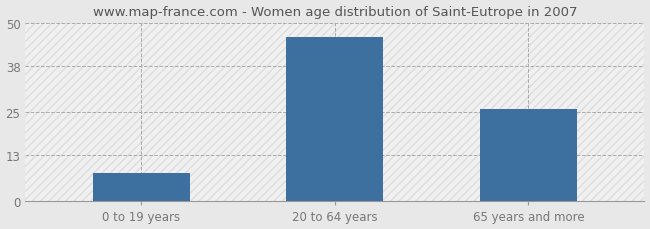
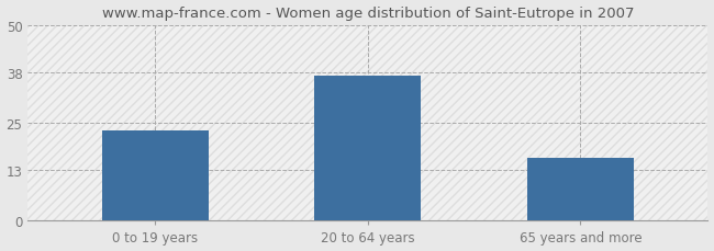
0 to 19 years: 8 -> 23
20 to 64 years: 46 -> 37
65 years and more: 26 -> 16
